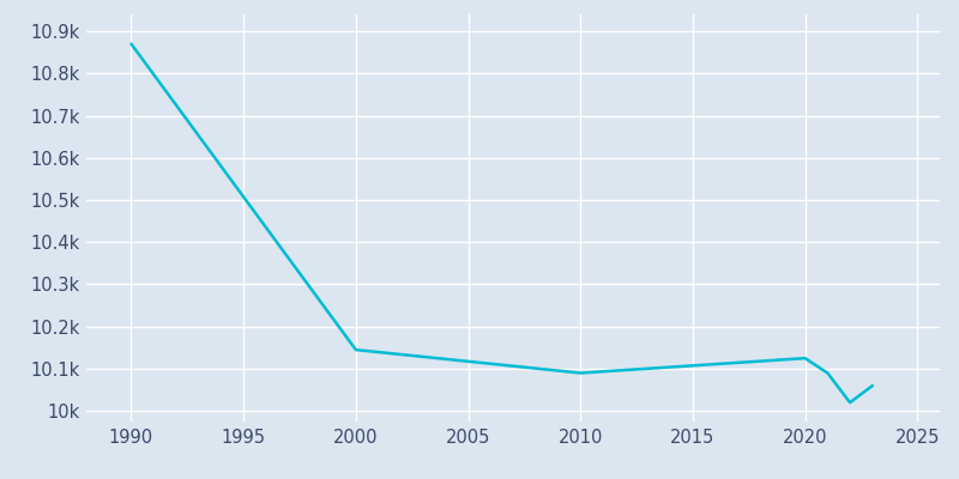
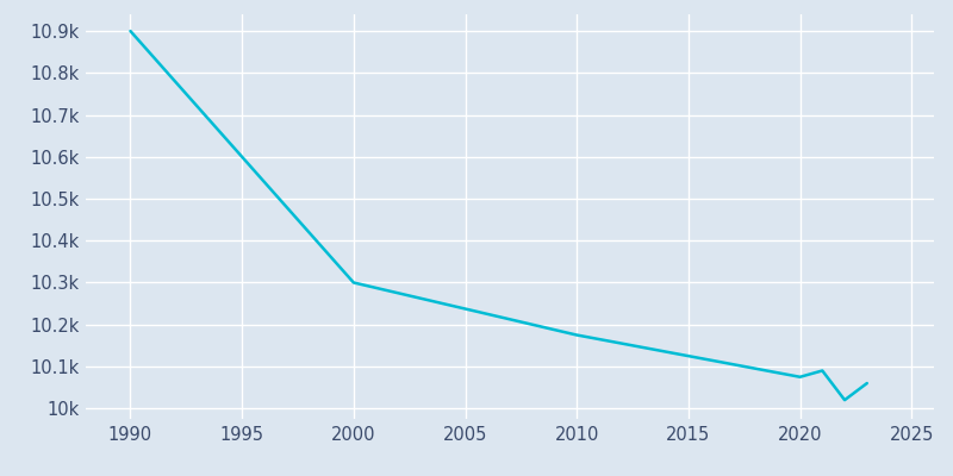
1990: 10.870k -> 10.900k
2000: 10.145k -> 10.300k
2010: 10.090k -> 10.175k
2020: 10.125k -> 10.075k
